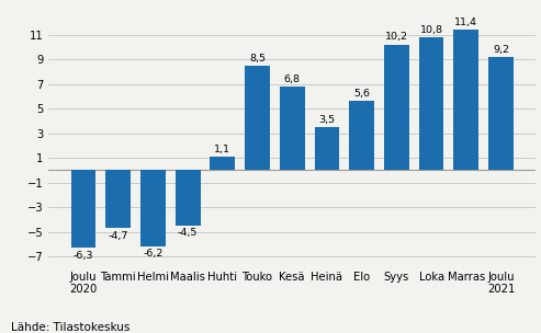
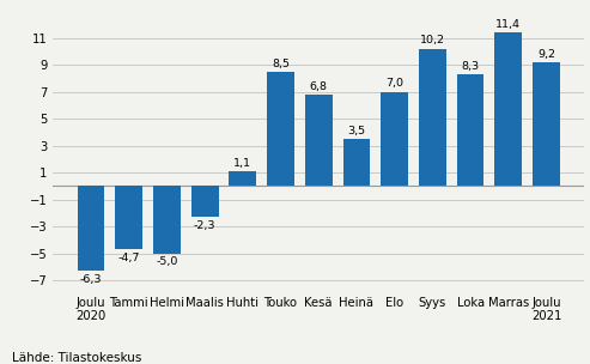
Helmi: -6,2 -> -5,0
Maalis: -4,5 -> -2,3
Elo: 5,6 -> 7,0
Loka: 10,8 -> 8,3
